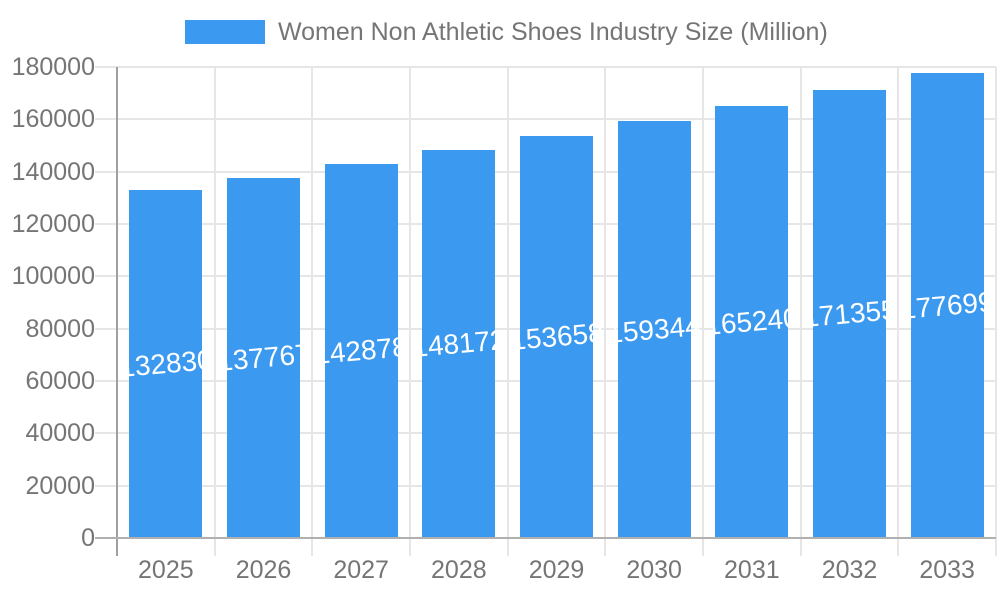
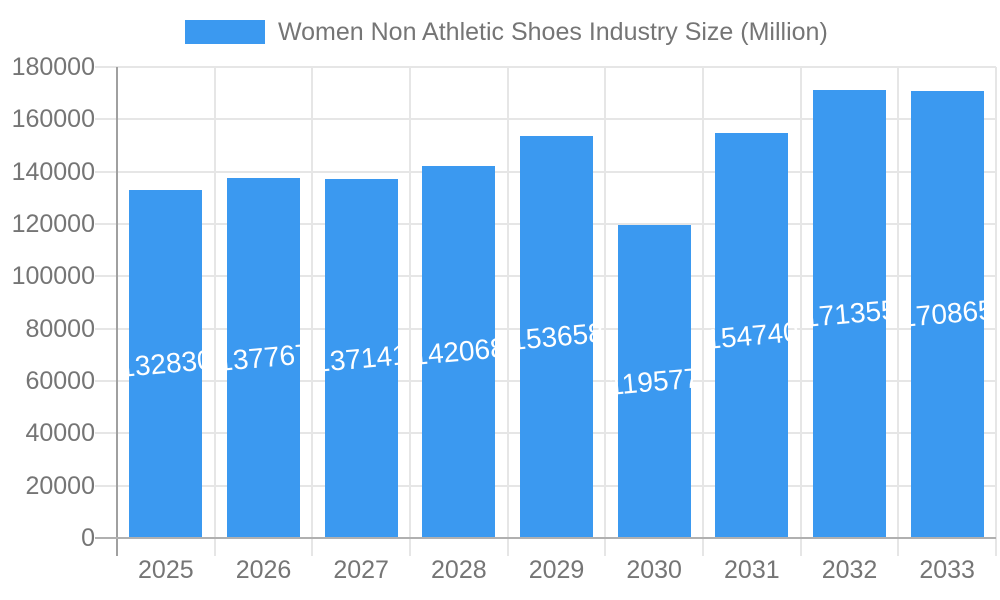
2027: 142878 -> 137141
2028: 148172 -> 142068
2030: 159344 -> 119577
2031: 165240 -> 154740
2033: 177699 -> 170865
